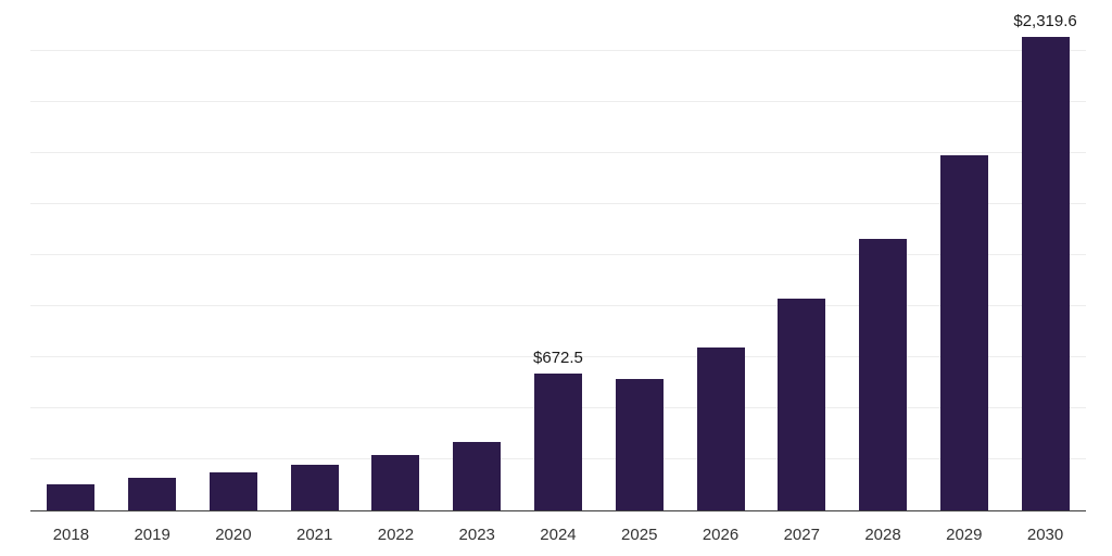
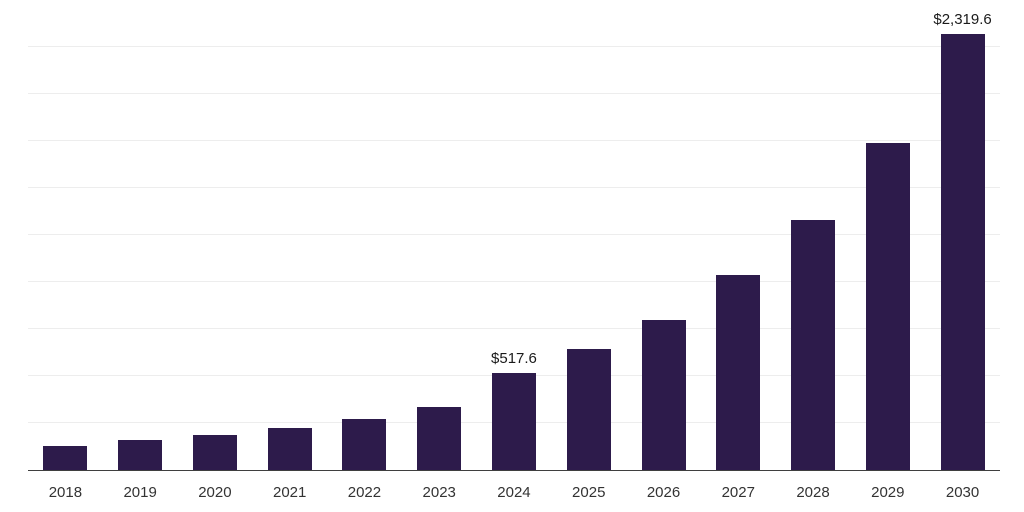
2024: $672.5 -> $517.6
